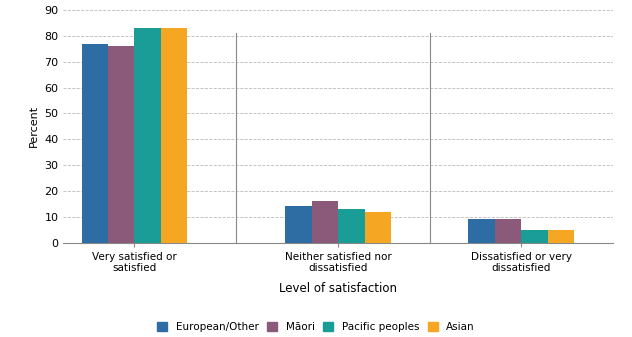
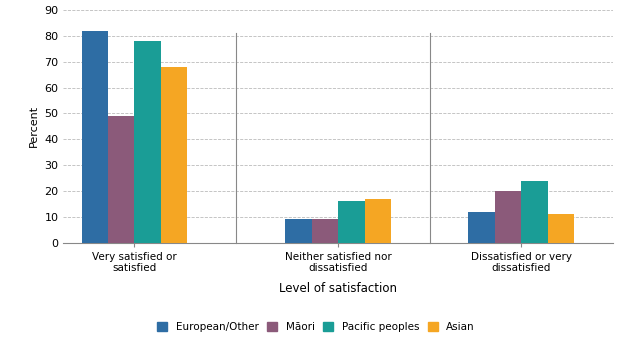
European/Other/Very satisfied or satisfied: 77 -> 82
Māori/Very satisfied or satisfied: 76 -> 49
Pacific peoples/Very satisfied or satisfied: 83 -> 78
Asian/Very satisfied or satisfied: 83 -> 68
European/Other/Neither satisfied nor dissatisfied: 14 -> 9
Māori/Neither satisfied nor dissatisfied: 16 -> 9
Pacific peoples/Neither satisfied nor dissatisfied: 13 -> 16
Asian/Neither satisfied nor dissatisfied: 12 -> 17
European/Other/Dissatisfied or very dissatisfied: 9 -> 12
Māori/Dissatisfied or very dissatisfied: 9 -> 20
Pacific peoples/Dissatisfied or very dissatisfied: 5 -> 24
Asian/Dissatisfied or very dissatisfied: 5 -> 11
